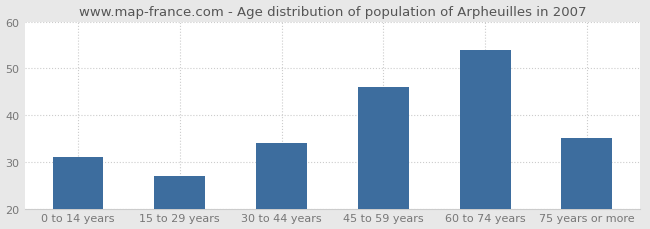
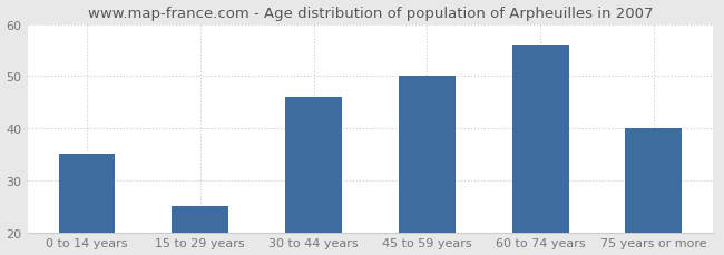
0 to 14 years: 31 -> 35
15 to 29 years: 27 -> 25
30 to 44 years: 34 -> 46
45 to 59 years: 46 -> 50
60 to 74 years: 54 -> 56
75 years or more: 35 -> 40
